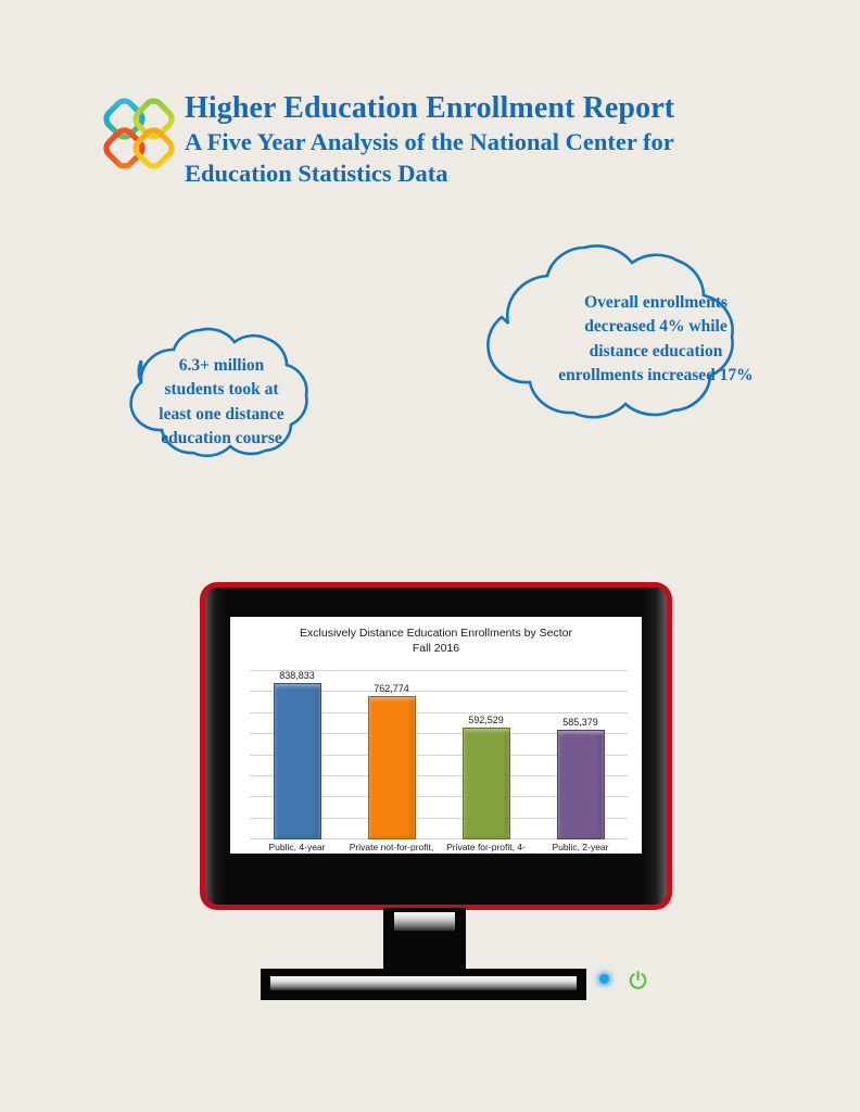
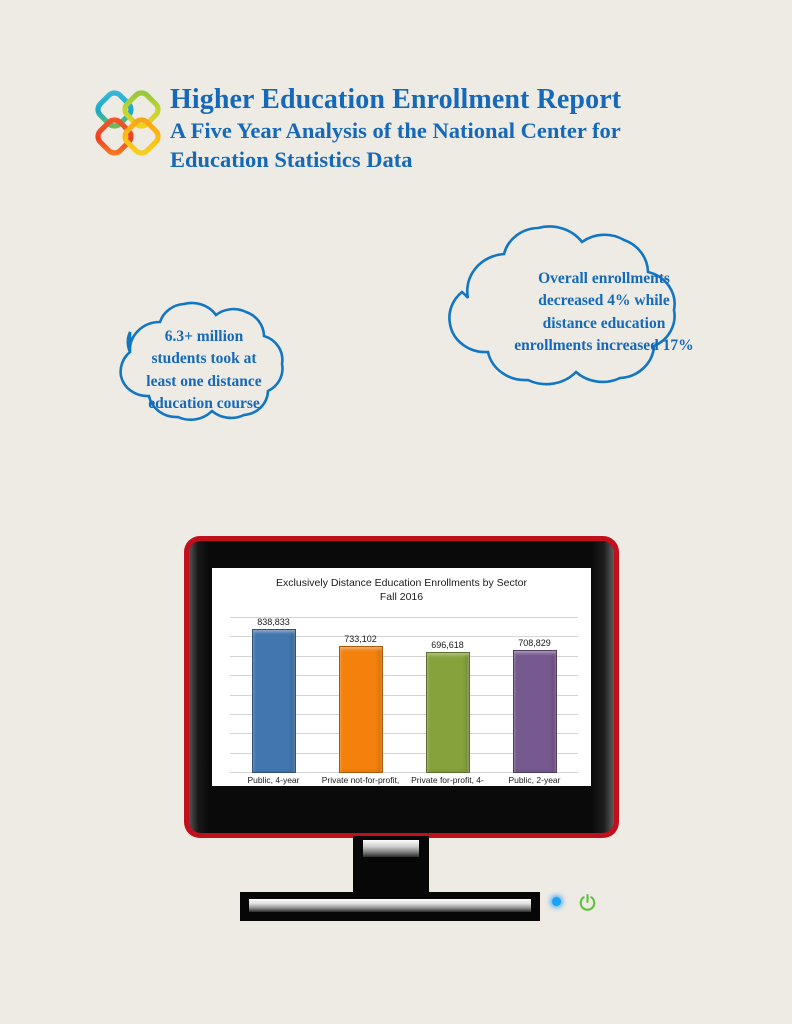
Private not-for-profit, 4-year: 762,774 -> 733,102
Private for-profit, 4-year: 592,529 -> 696,618
Public, 2-year: 585,379 -> 708,829
